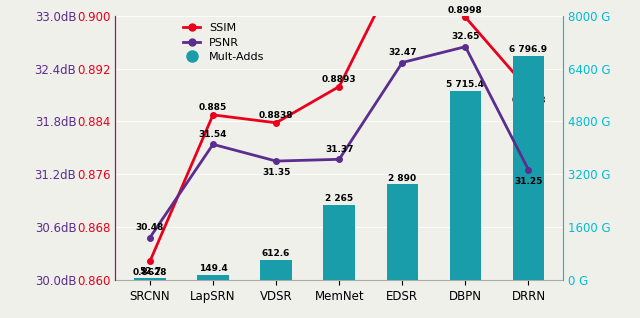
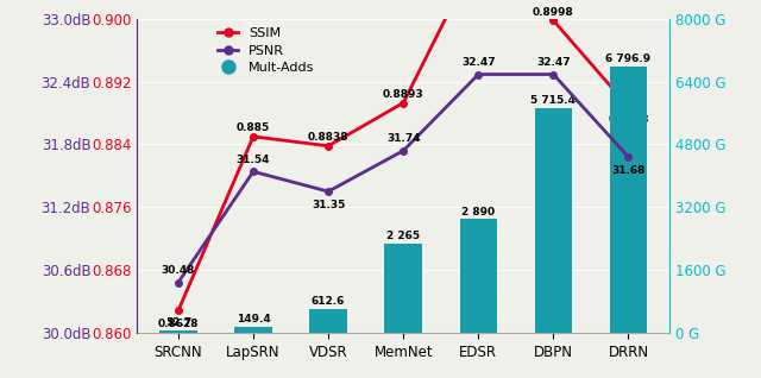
PSNR/MemNet: 31.37 -> 31.74
PSNR/DBPN: 32.65 -> 32.47
PSNR/DRRN: 31.25 -> 31.68
